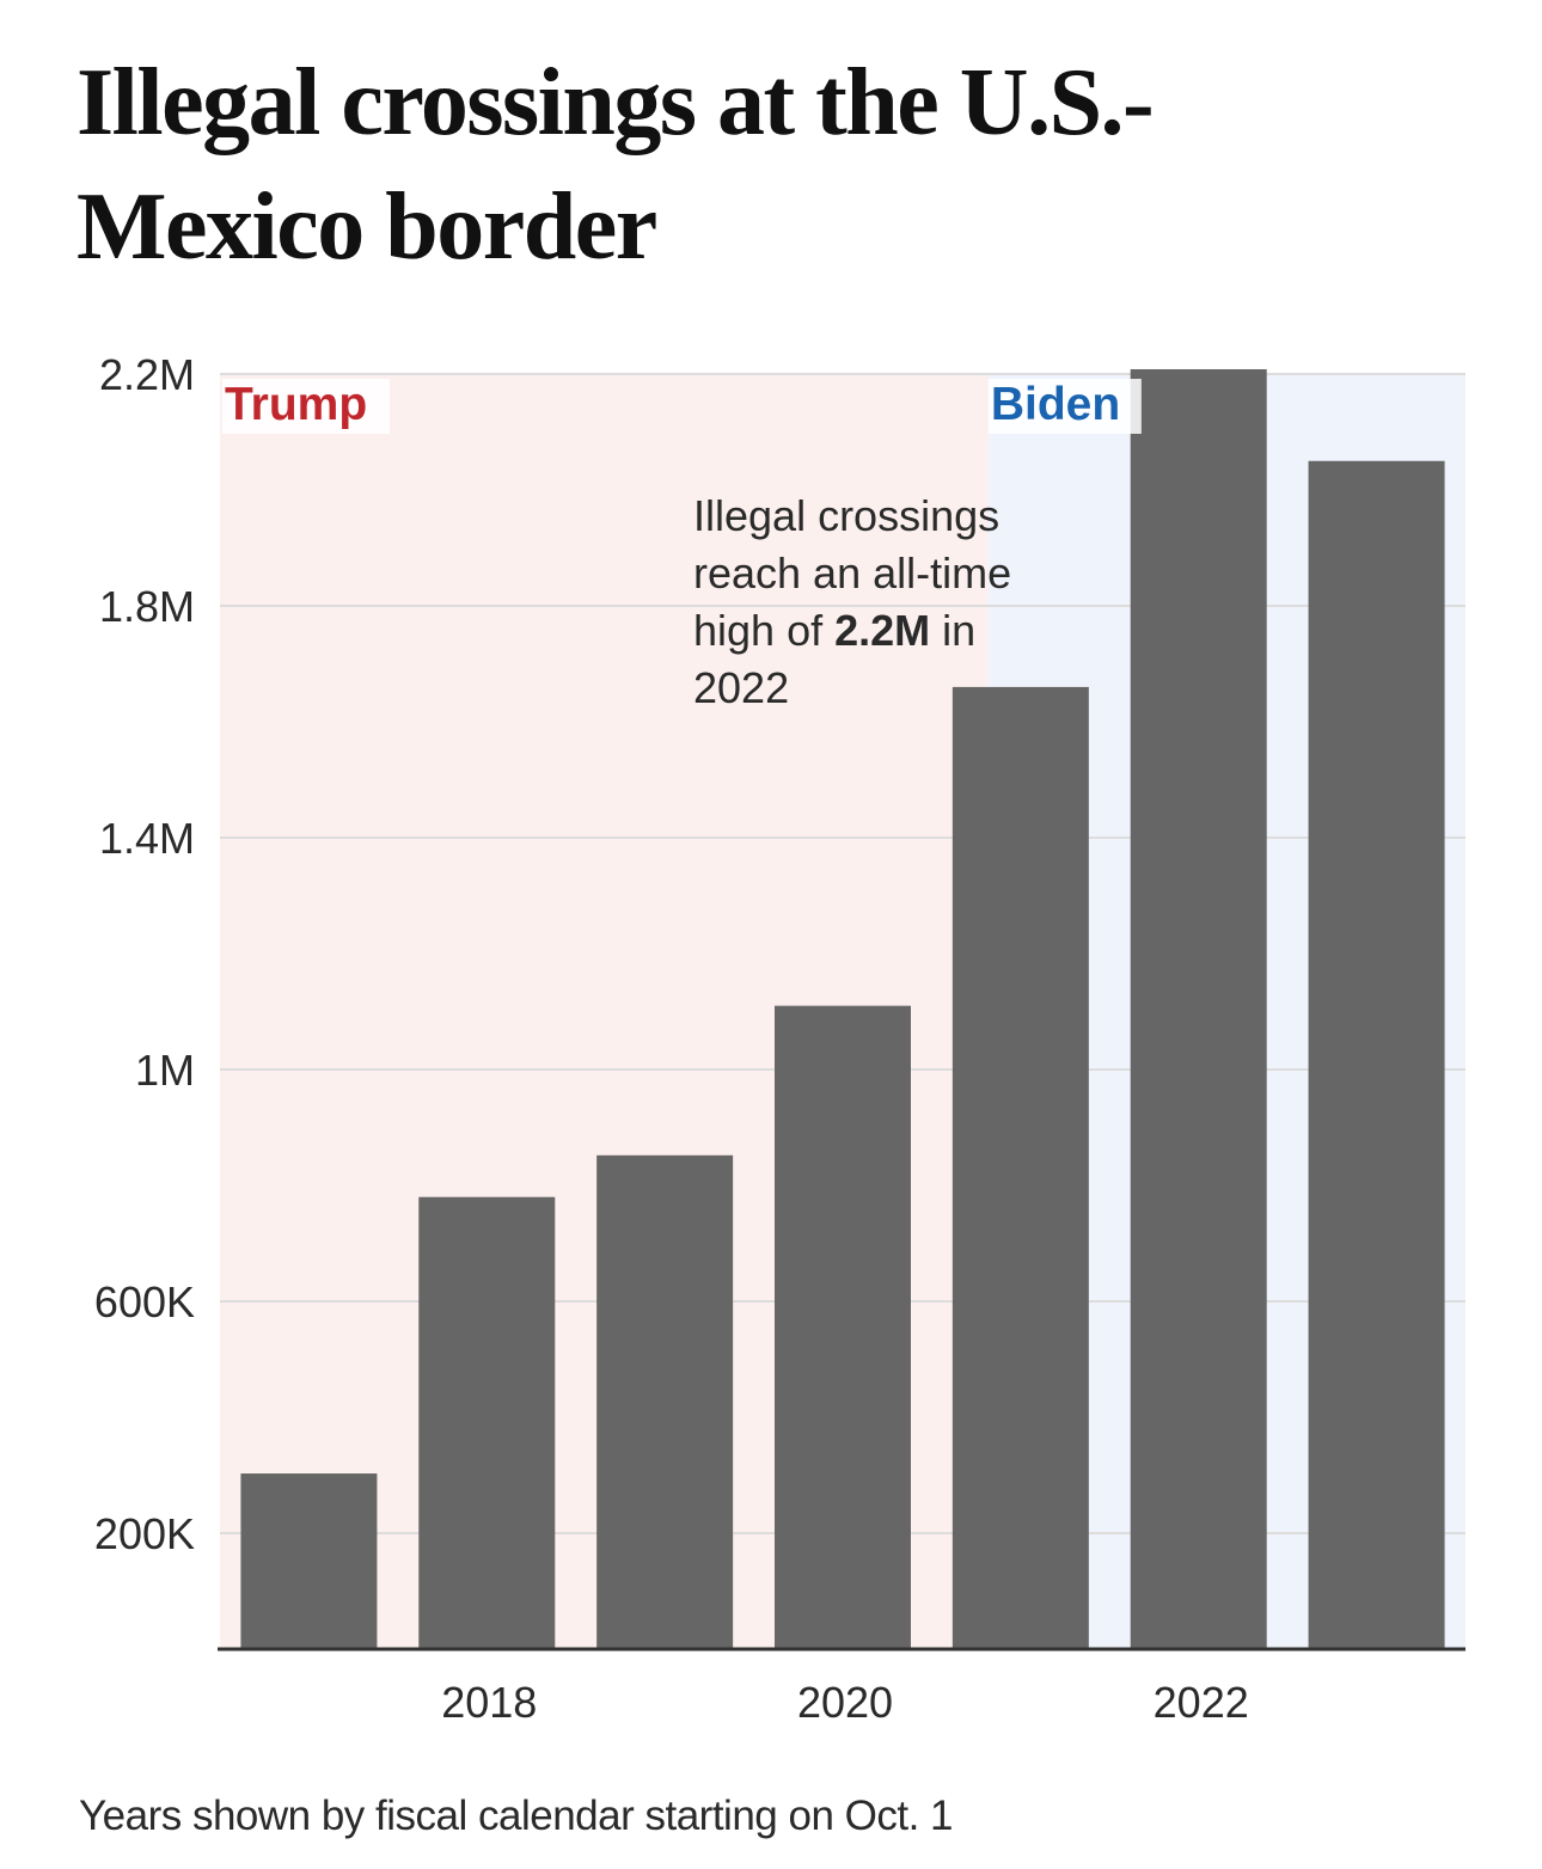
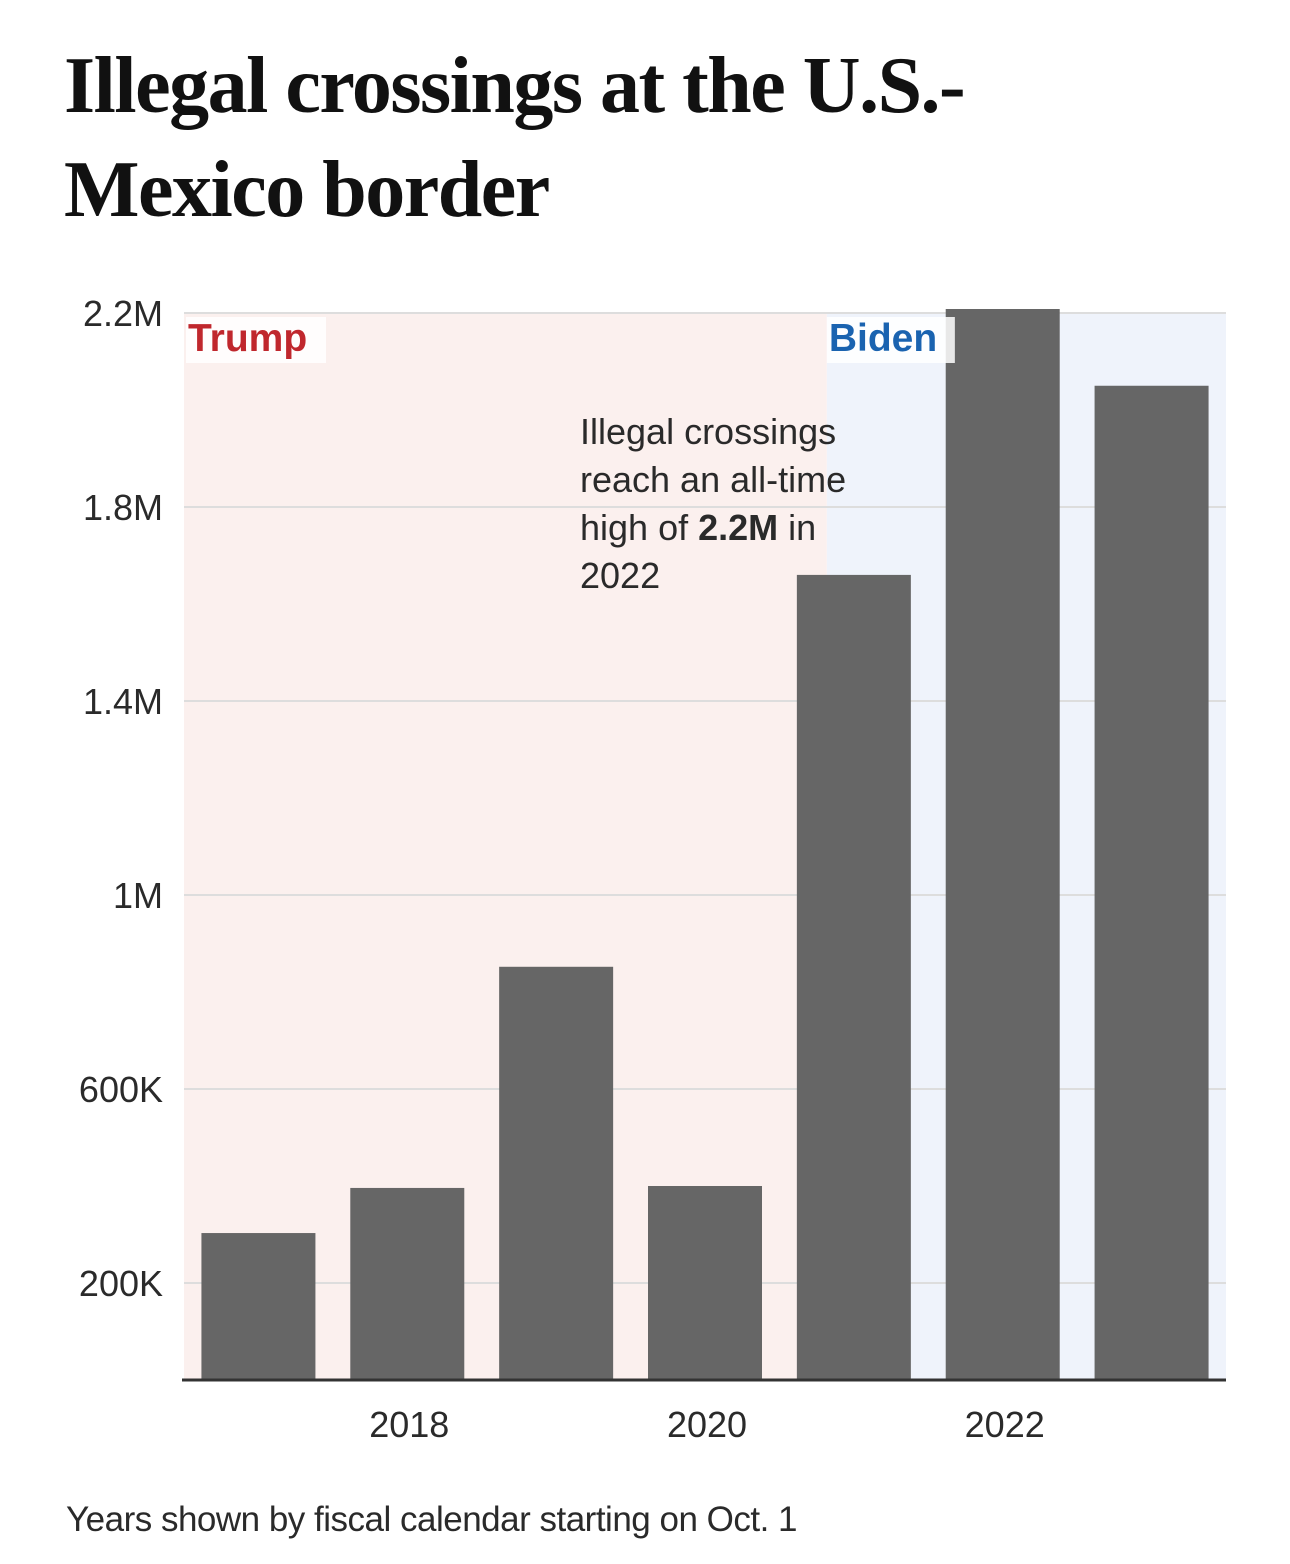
2018: 0.78M -> 0.40M
2020: 1.11M -> 0.40M
